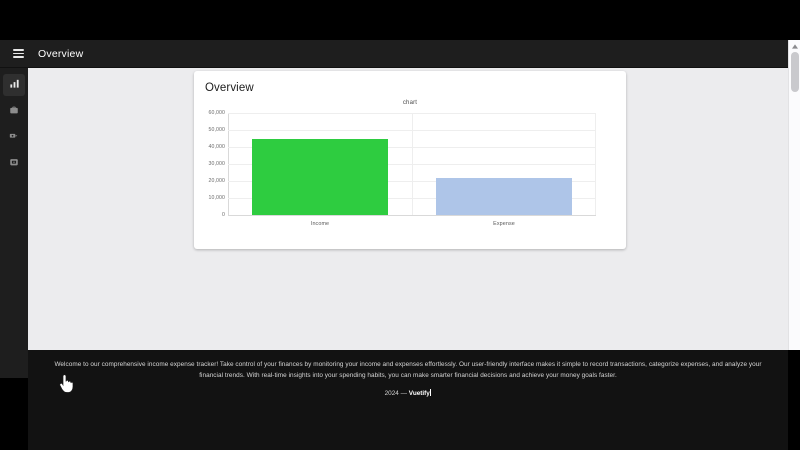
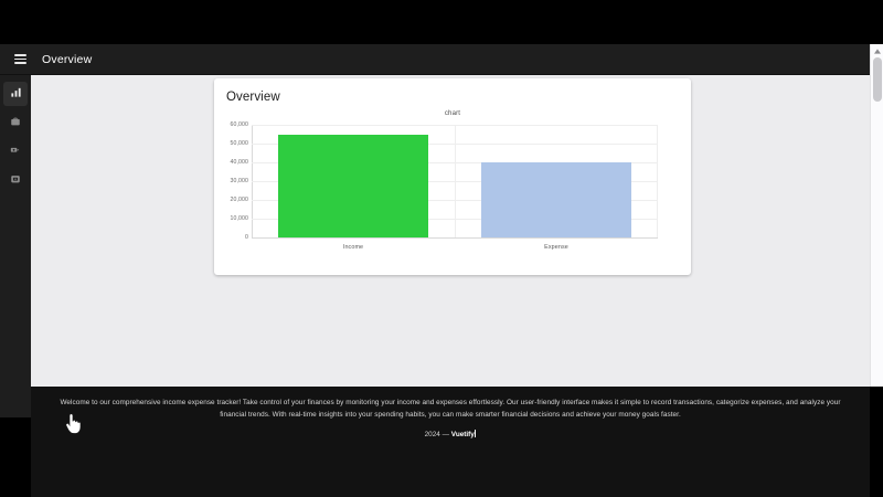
Income: 45000 -> 55000
Expense: 22000 -> 40000
